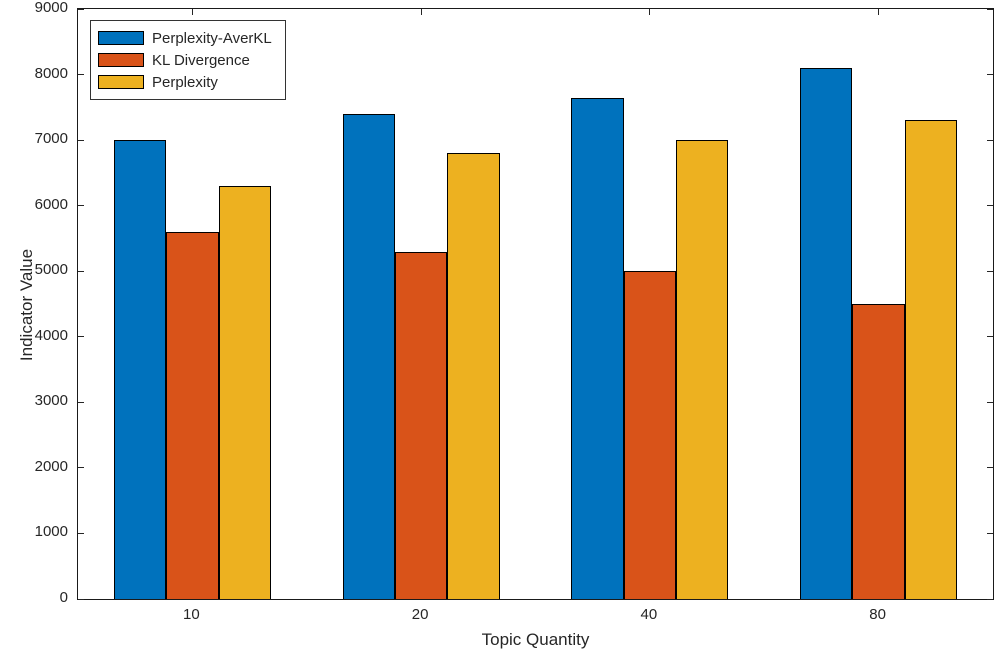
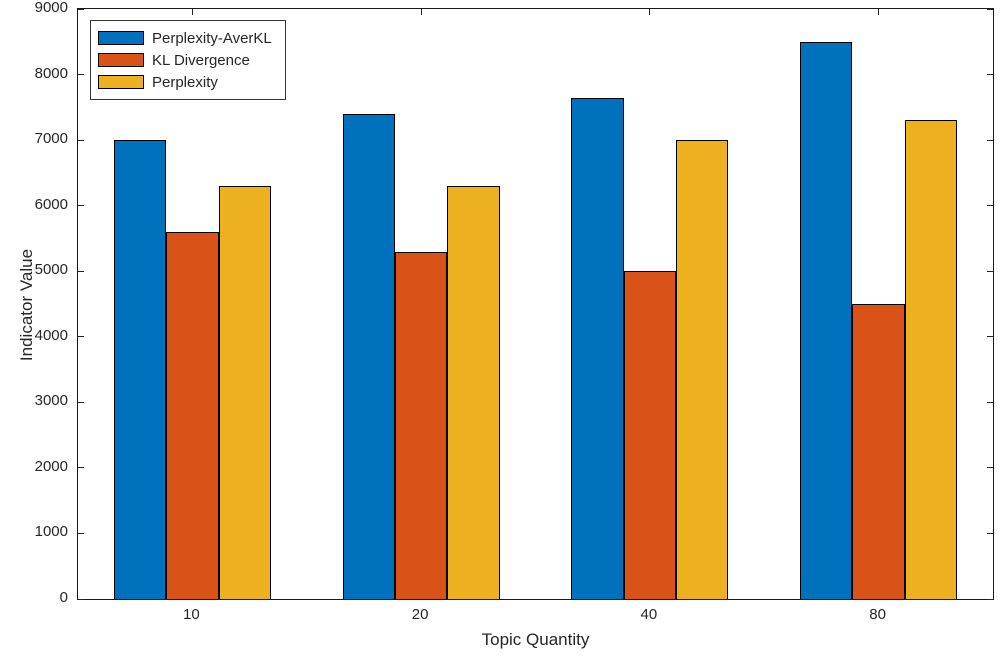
Perplexity/20: 6800 -> 6300
Perplexity-AverKL/80: 8100 -> 8500
